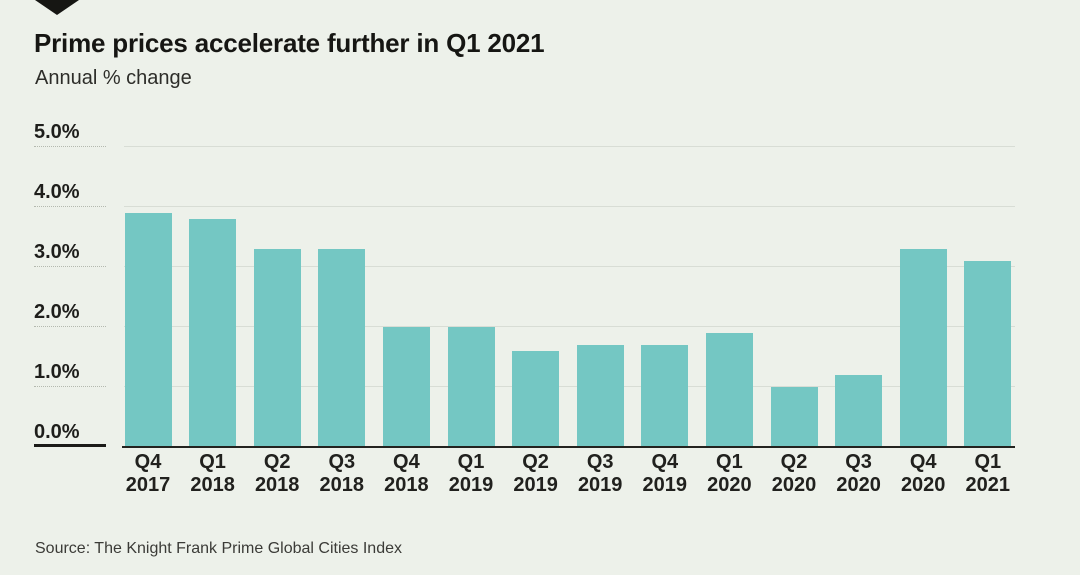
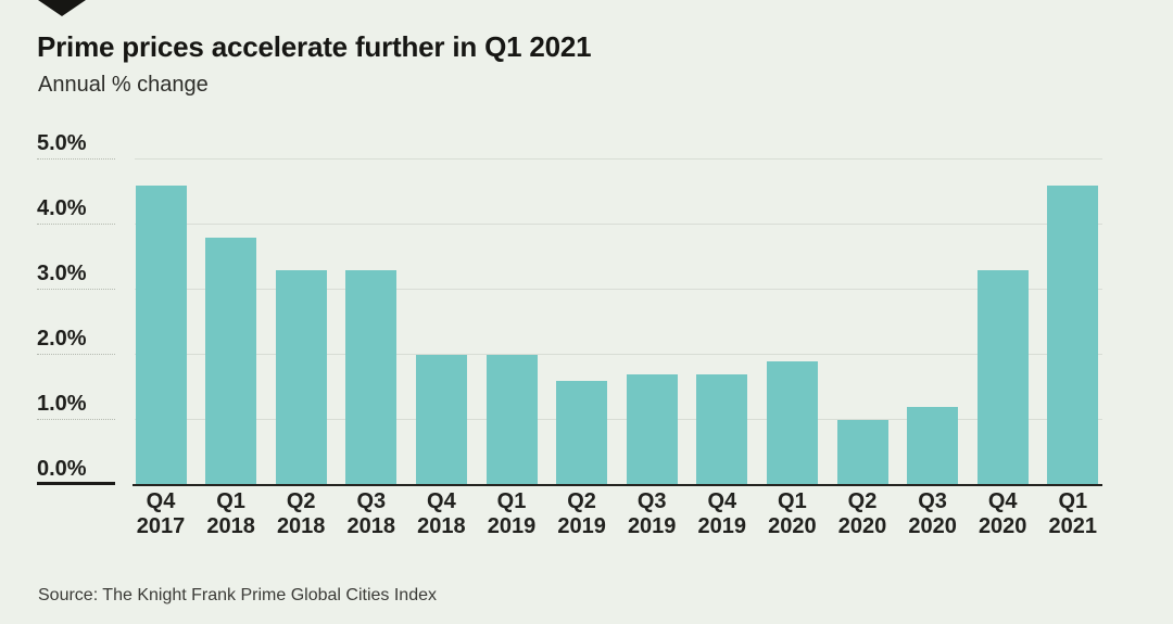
Q4 2017: 3.9% -> 4.6%
Q1 2021: 3.1% -> 4.6%
